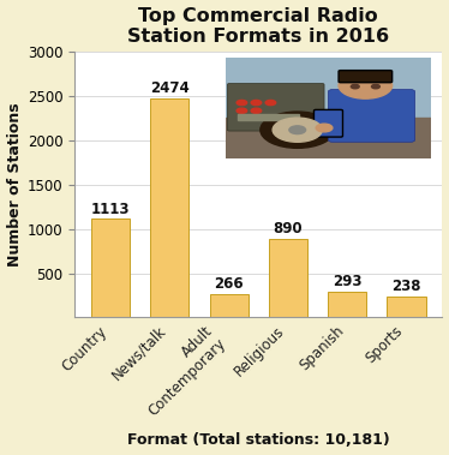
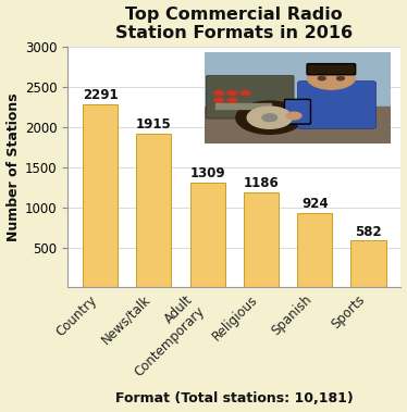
Country: 1113 -> 2291
News/talk: 2474 -> 1915
Adult Contemporary: 266 -> 1309
Religious: 890 -> 1186
Spanish: 293 -> 924
Sports: 238 -> 582
